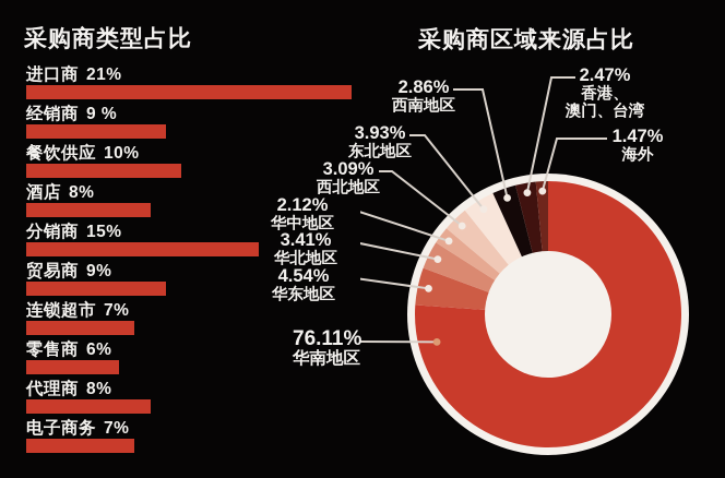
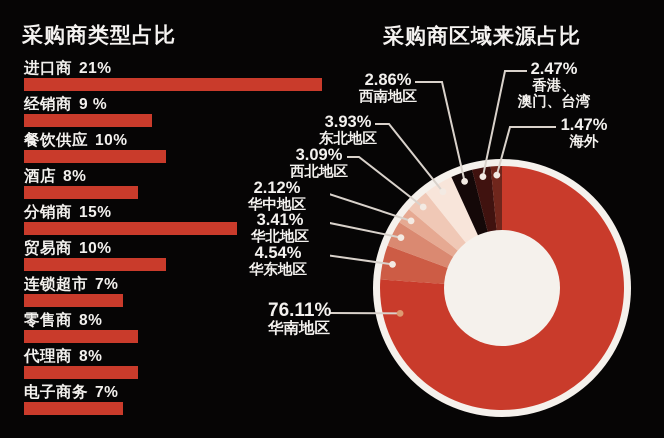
采购商类型占比/贸易商: 9% -> 10%
采购商类型占比/零售商: 6% -> 8%
